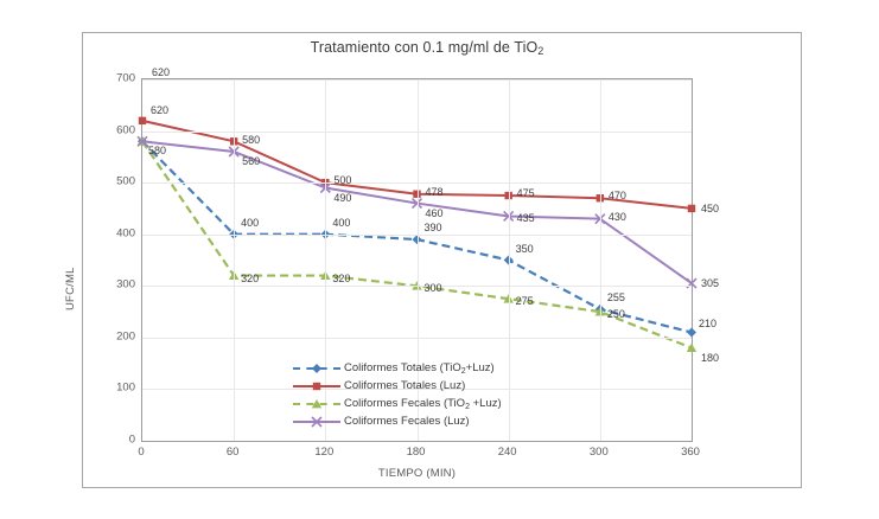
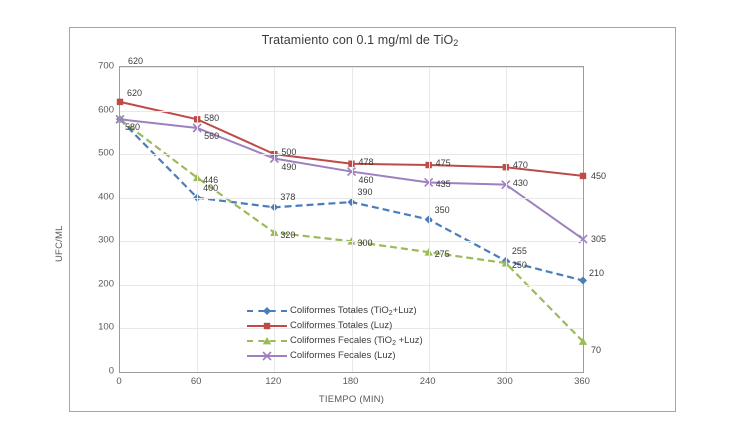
Coliformes Fecales (TiO2+Luz)/60: 320 -> 446
Coliformes Totales (TiO2+Luz)/120: 400 -> 378
Coliformes Fecales (TiO2+Luz)/360: 180 -> 70
